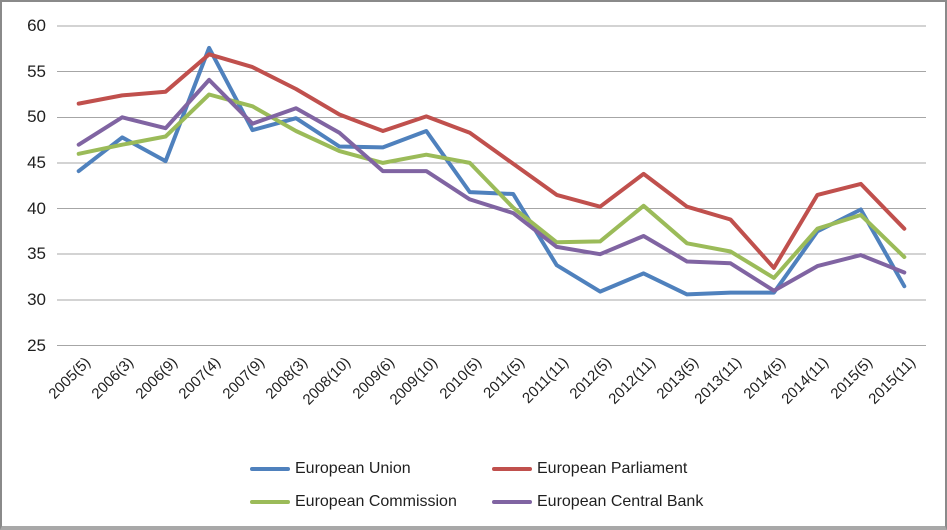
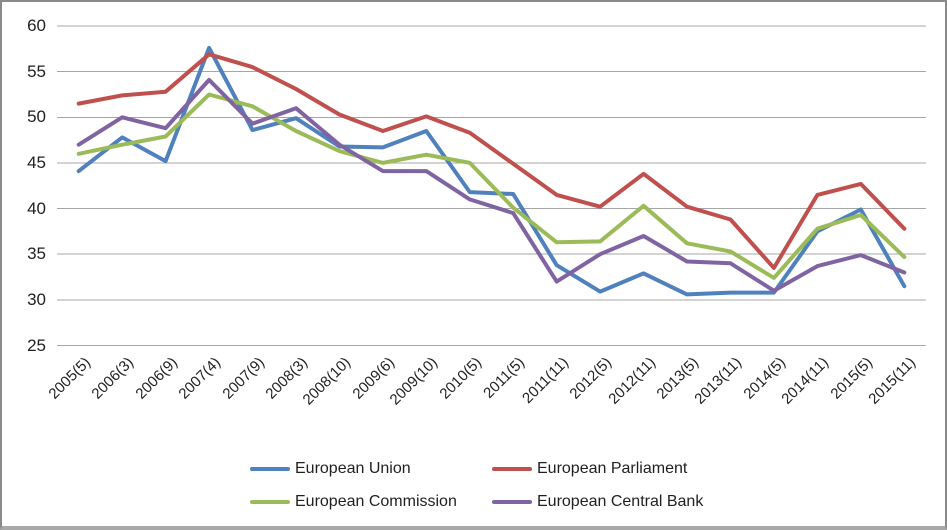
European Central Bank/2008(10): 48 -> 47
European Central Bank/2011(11): 36 -> 32
